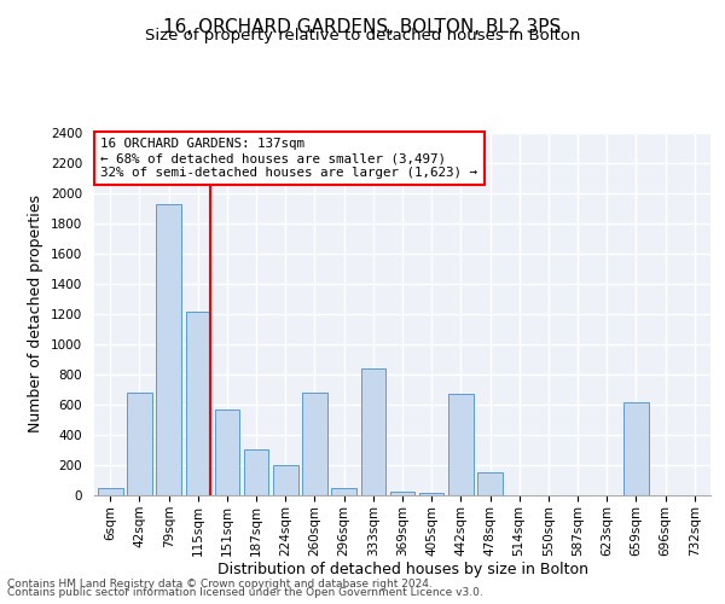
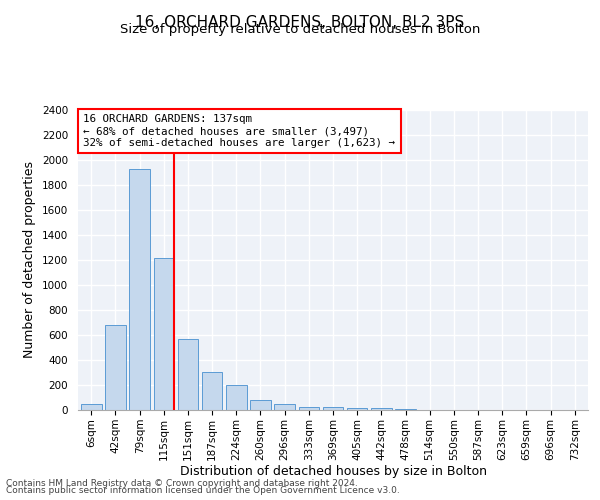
260sqm: 680 -> 80
333sqm: 840 -> 20
442sqm: 670 -> 20
478sqm: 150 -> 10
659sqm: 620 -> 0
